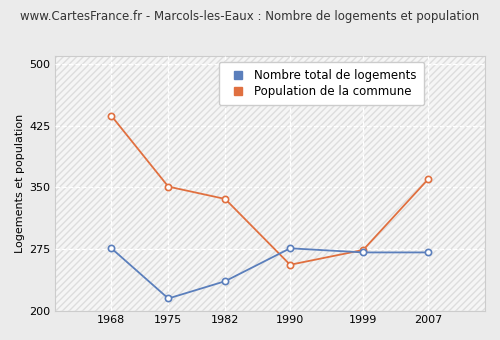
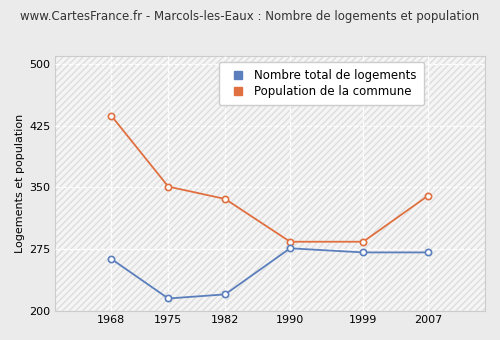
Nombre total de logements/1968: 276 -> 263
Nombre total de logements/1982: 236 -> 220
Population de la commune/1990: 256 -> 284
Population de la commune/1999: 274 -> 284
Population de la commune/2007: 360 -> 340
